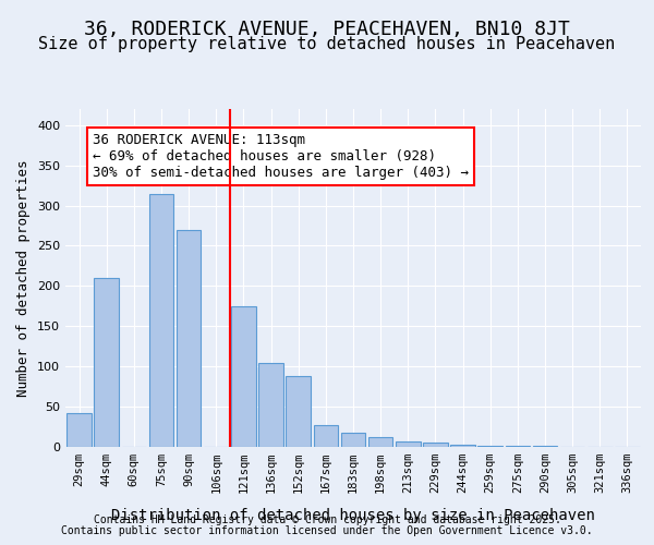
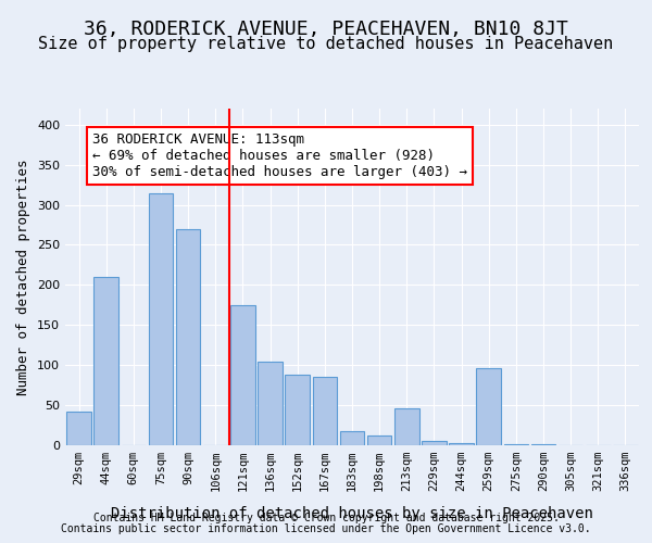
167sqm: 27 -> 86
213sqm: 7 -> 46
259sqm: 2 -> 96
